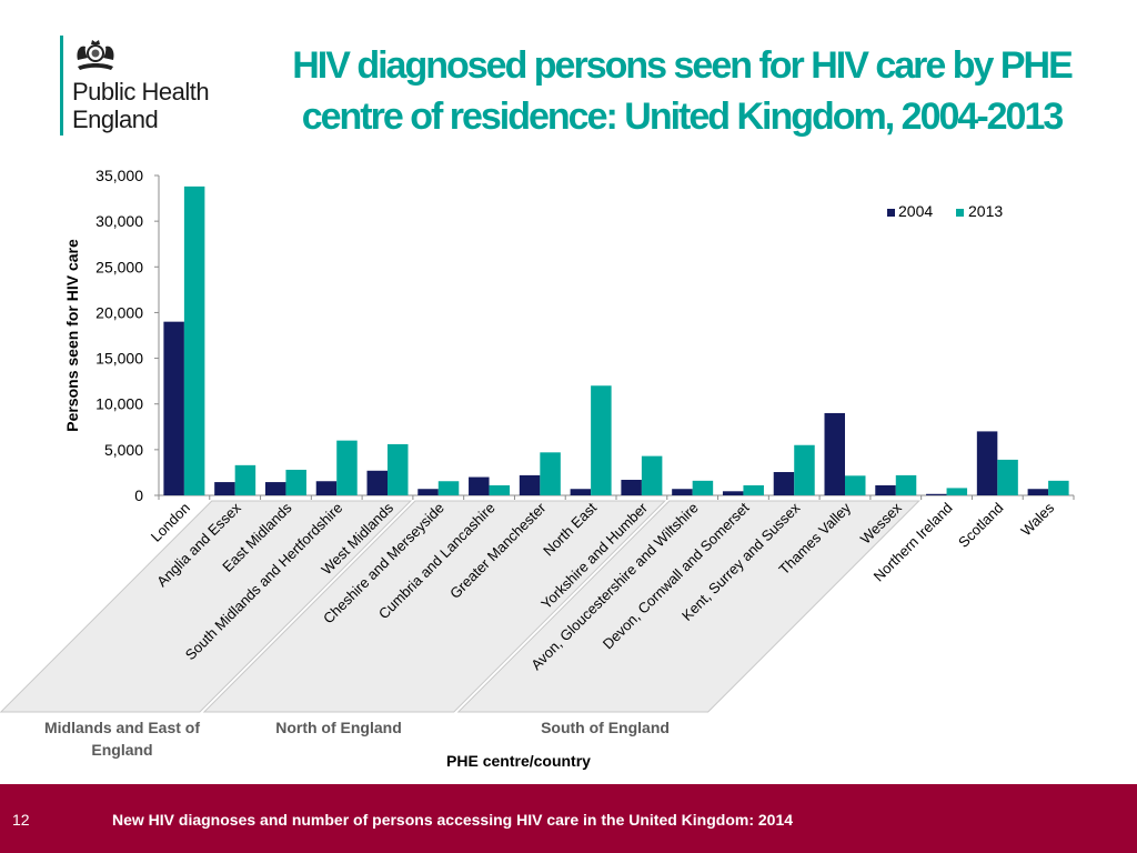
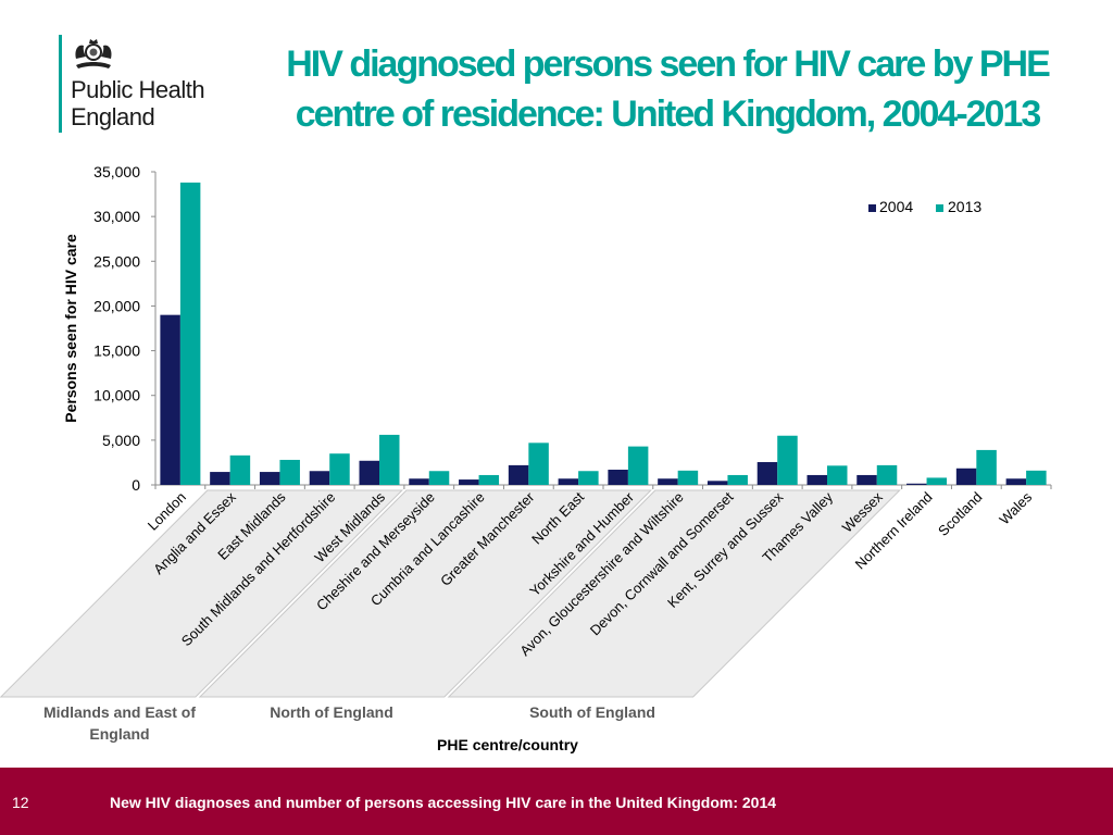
2013/South Midlands and Hertfordshire: 6000 -> 4000
2004/Cumbria and Lancashire: 2000 -> 1000
2013/North East: 12000 -> 2000
2004/Thames Valley: 9000 -> 1000
2004/Scotland: 7000 -> 2000
